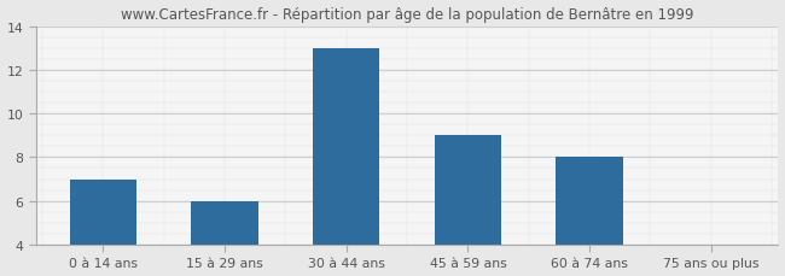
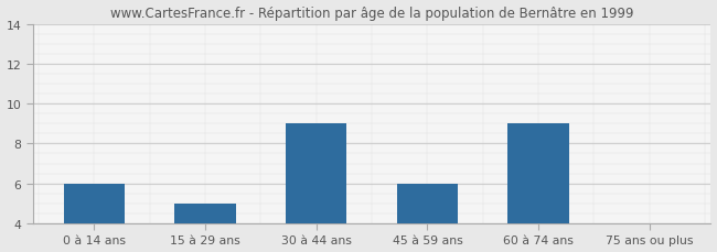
0 à 14 ans: 7.0 -> 6.0
15 à 29 ans: 6.0 -> 5.0
30 à 44 ans: 13.0 -> 9.0
45 à 59 ans: 9.0 -> 6.0
60 à 74 ans: 8.0 -> 9.0
